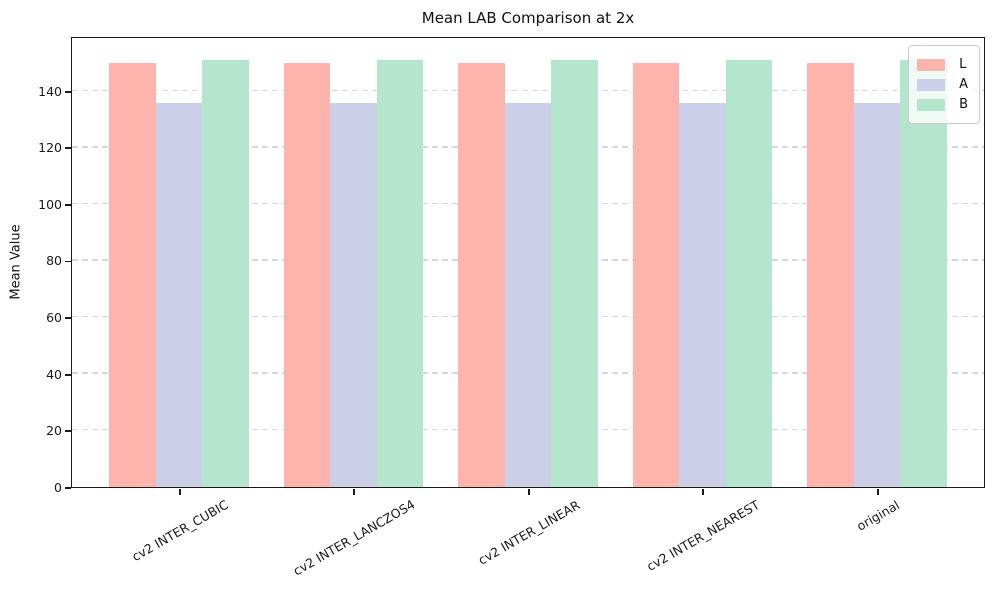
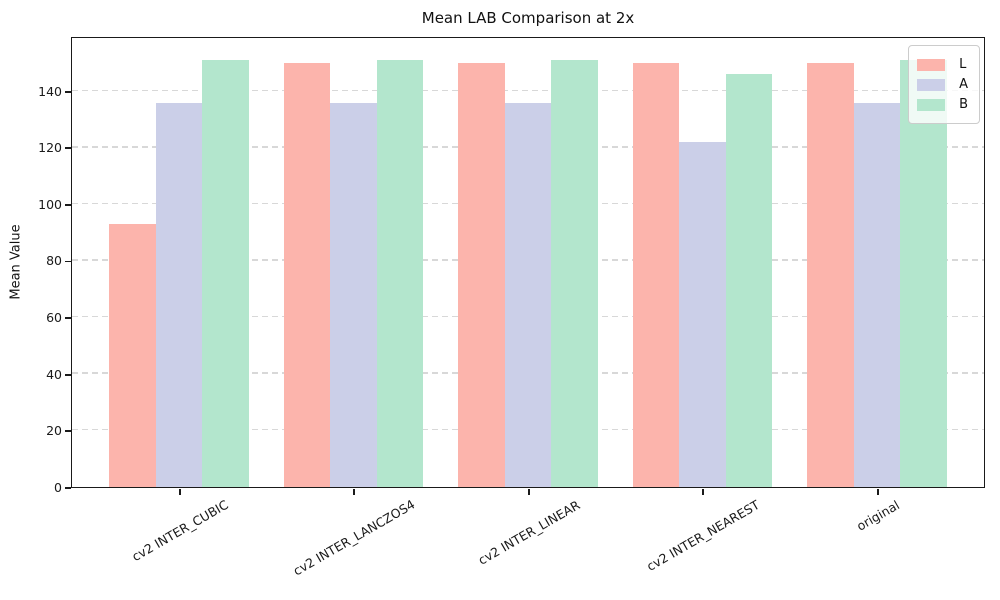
L/cv2 INTER_CUBIC: 150 -> 93
A/cv2 INTER_NEAREST: 136 -> 122
B/cv2 INTER_NEAREST: 151 -> 146
